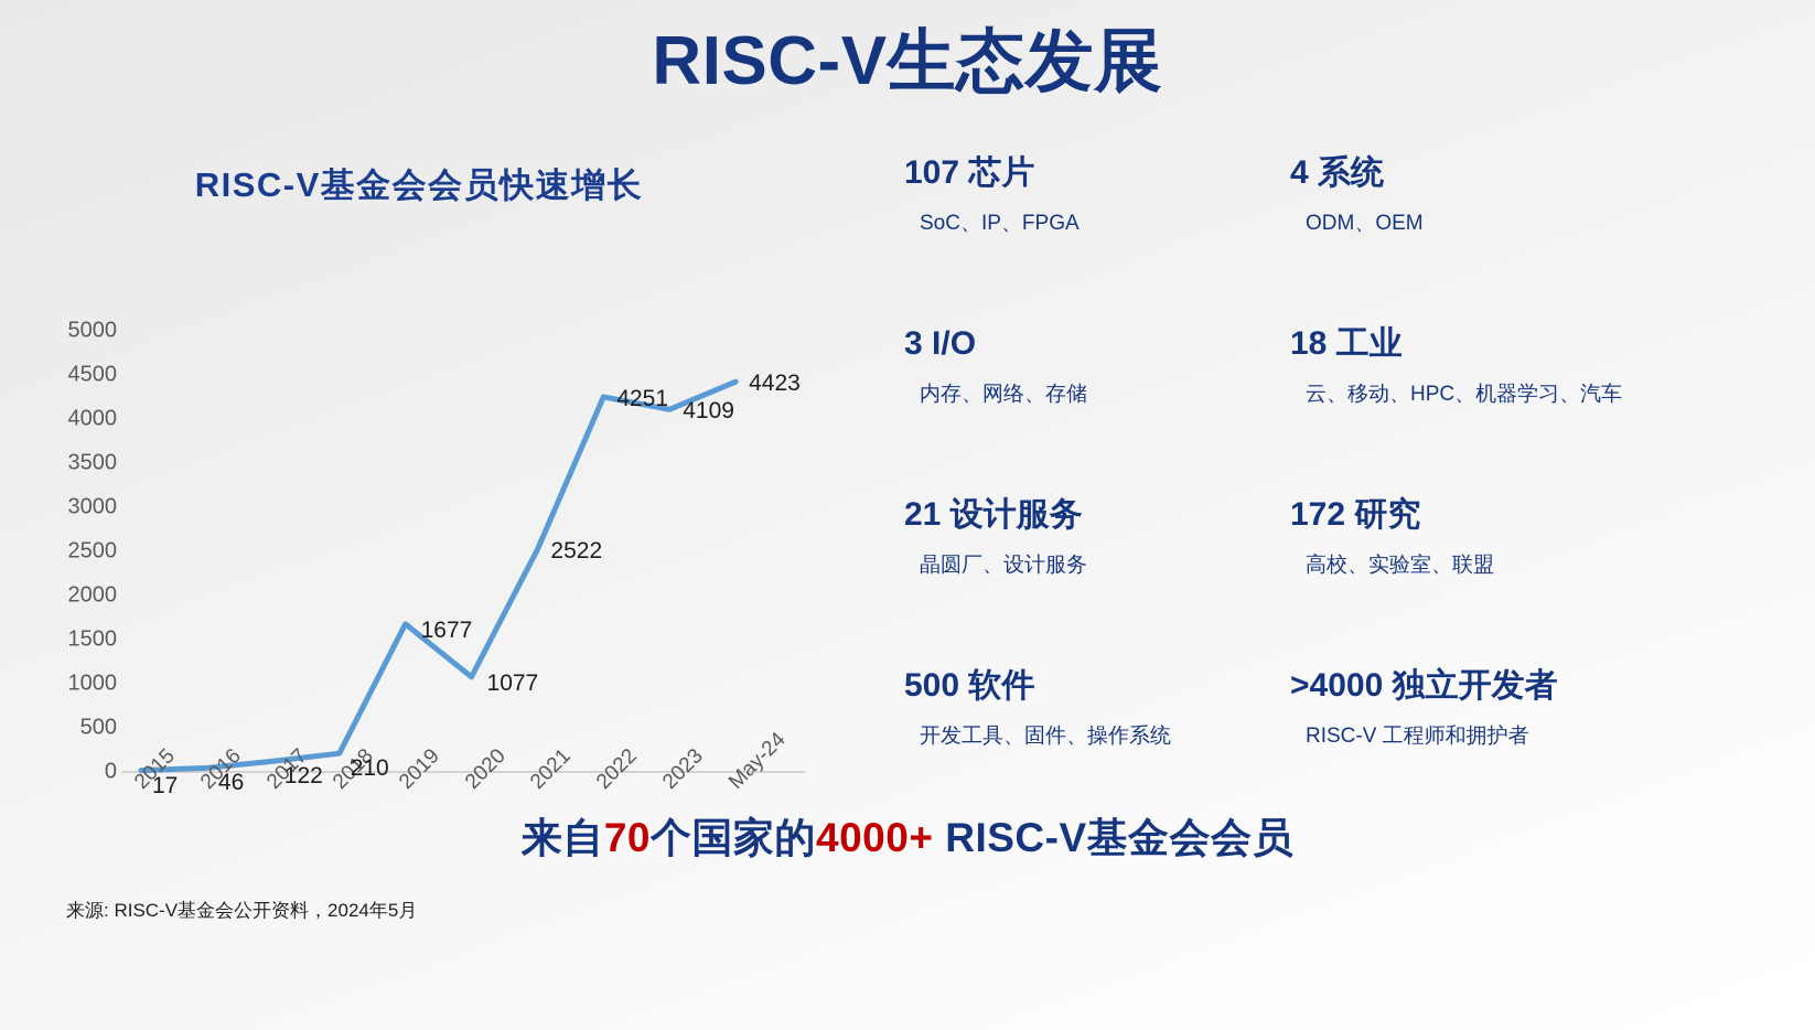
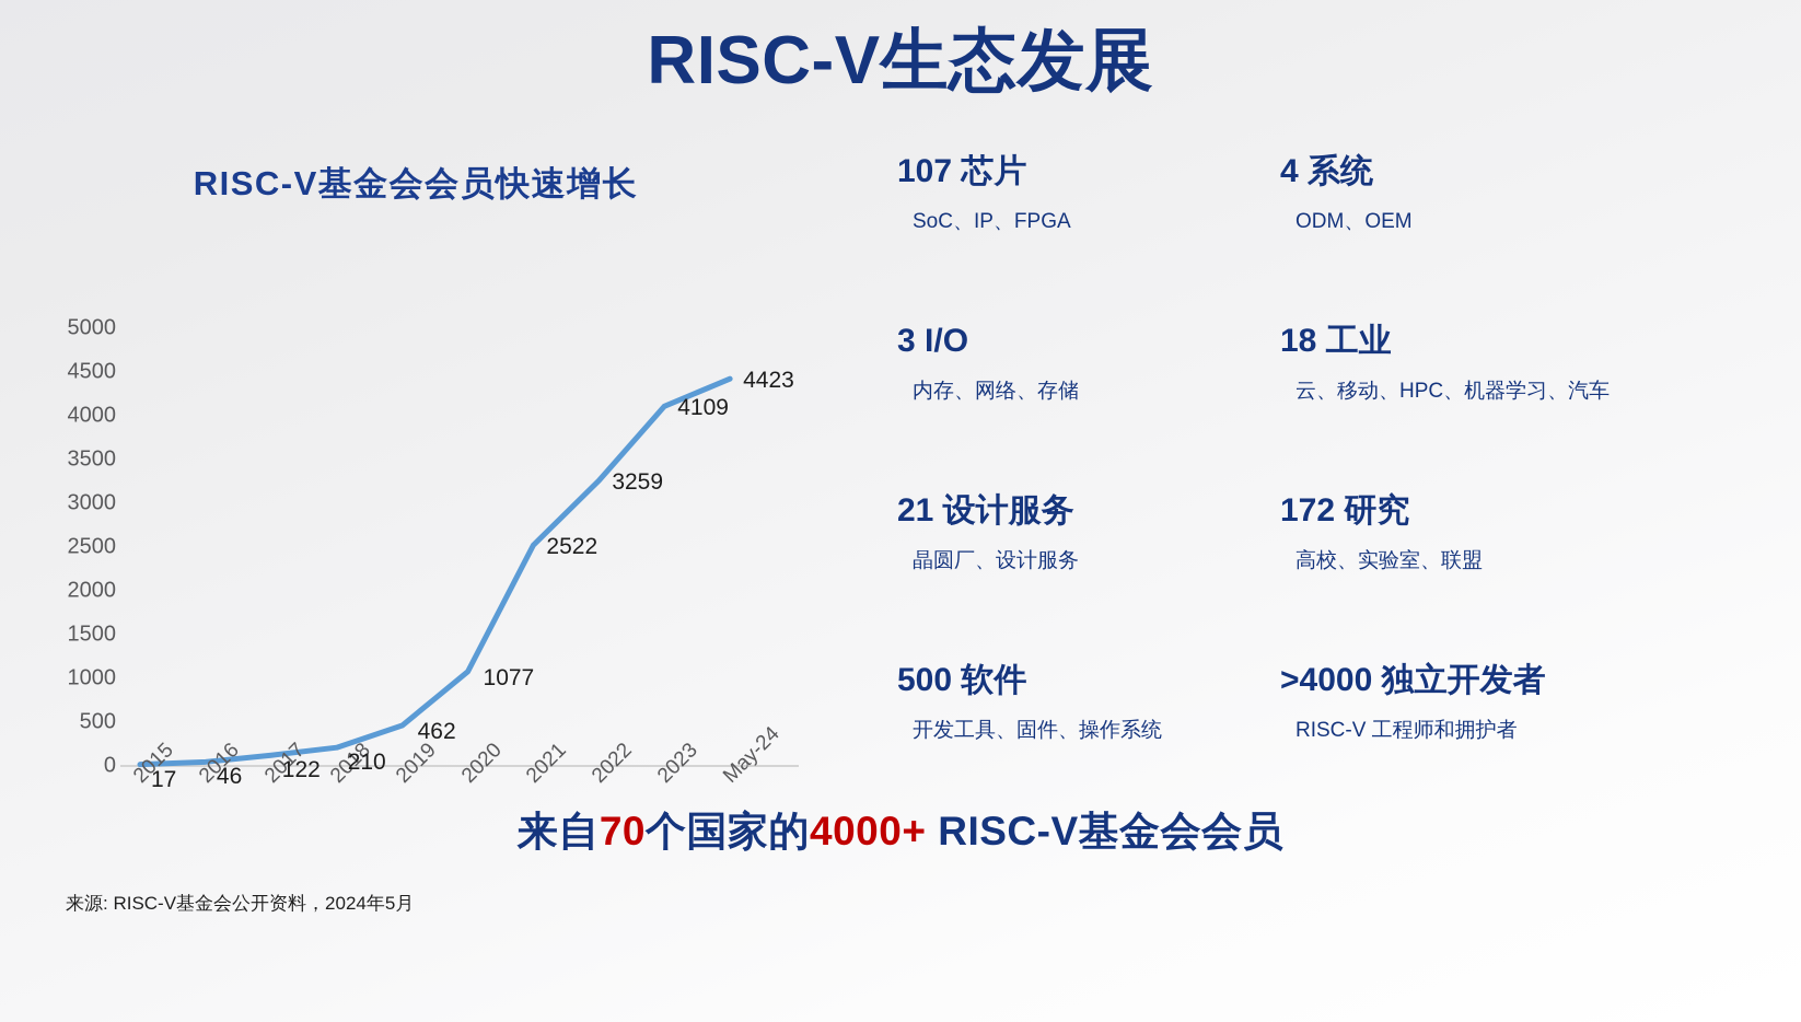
2019: 1677 -> 462
2022: 4251 -> 3259
